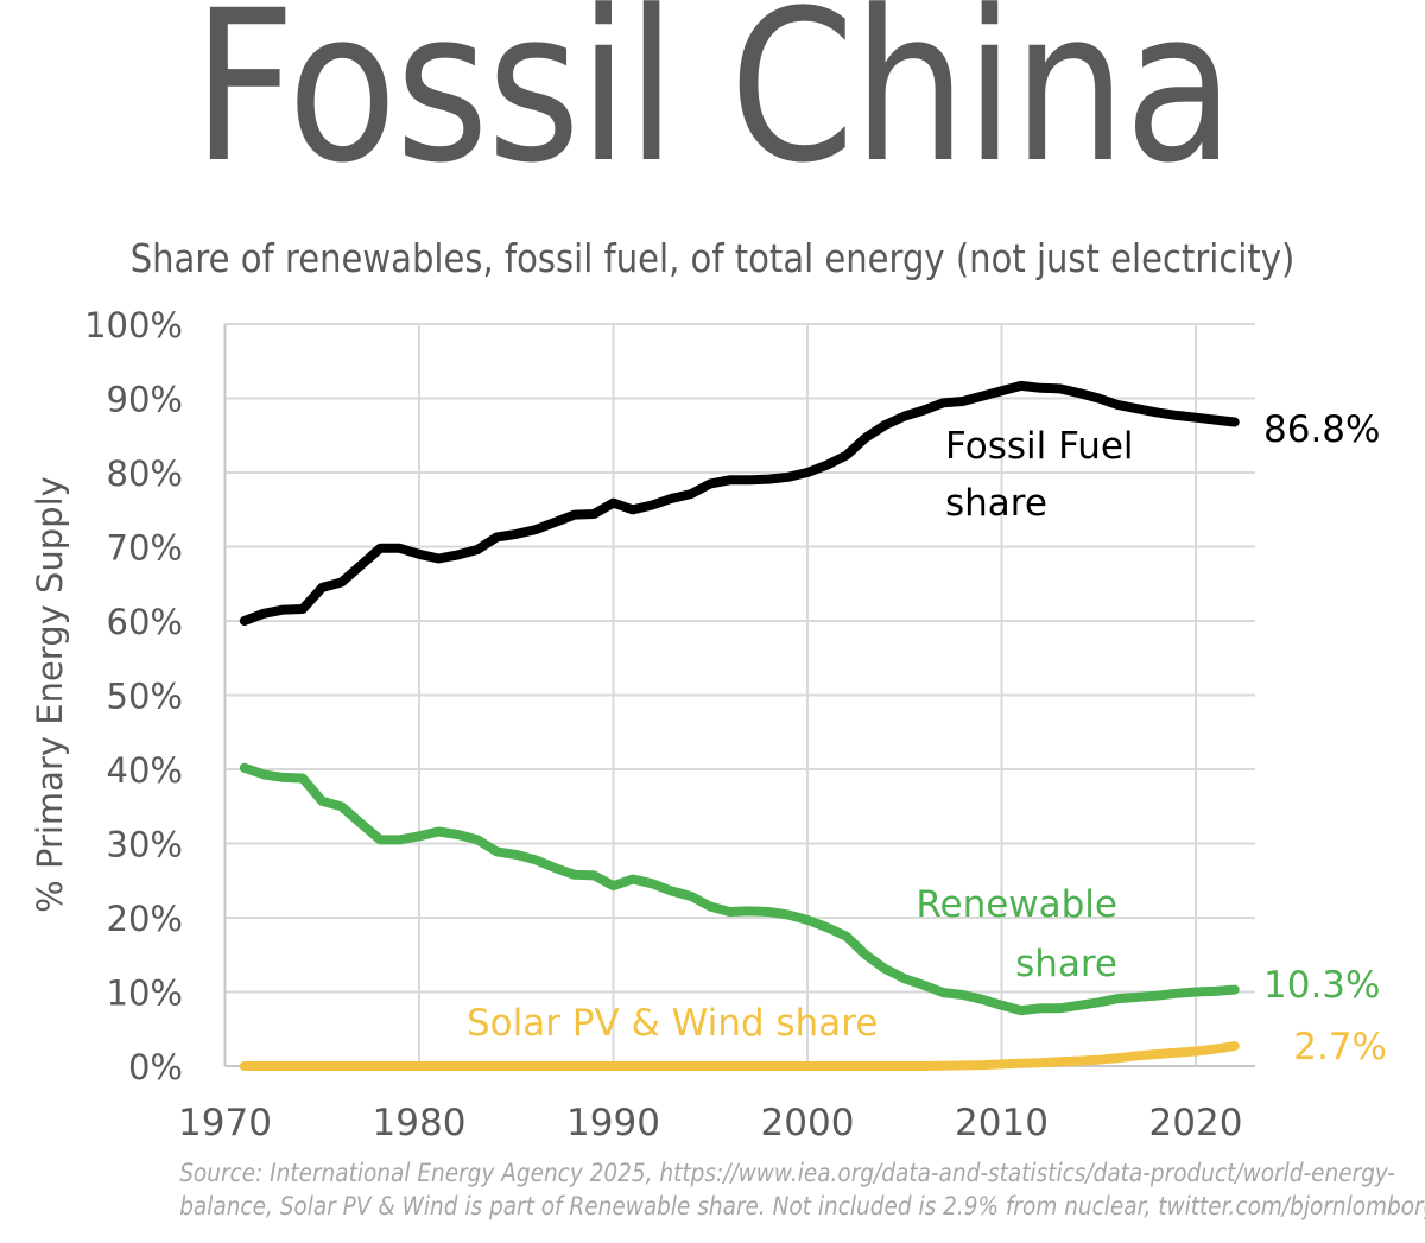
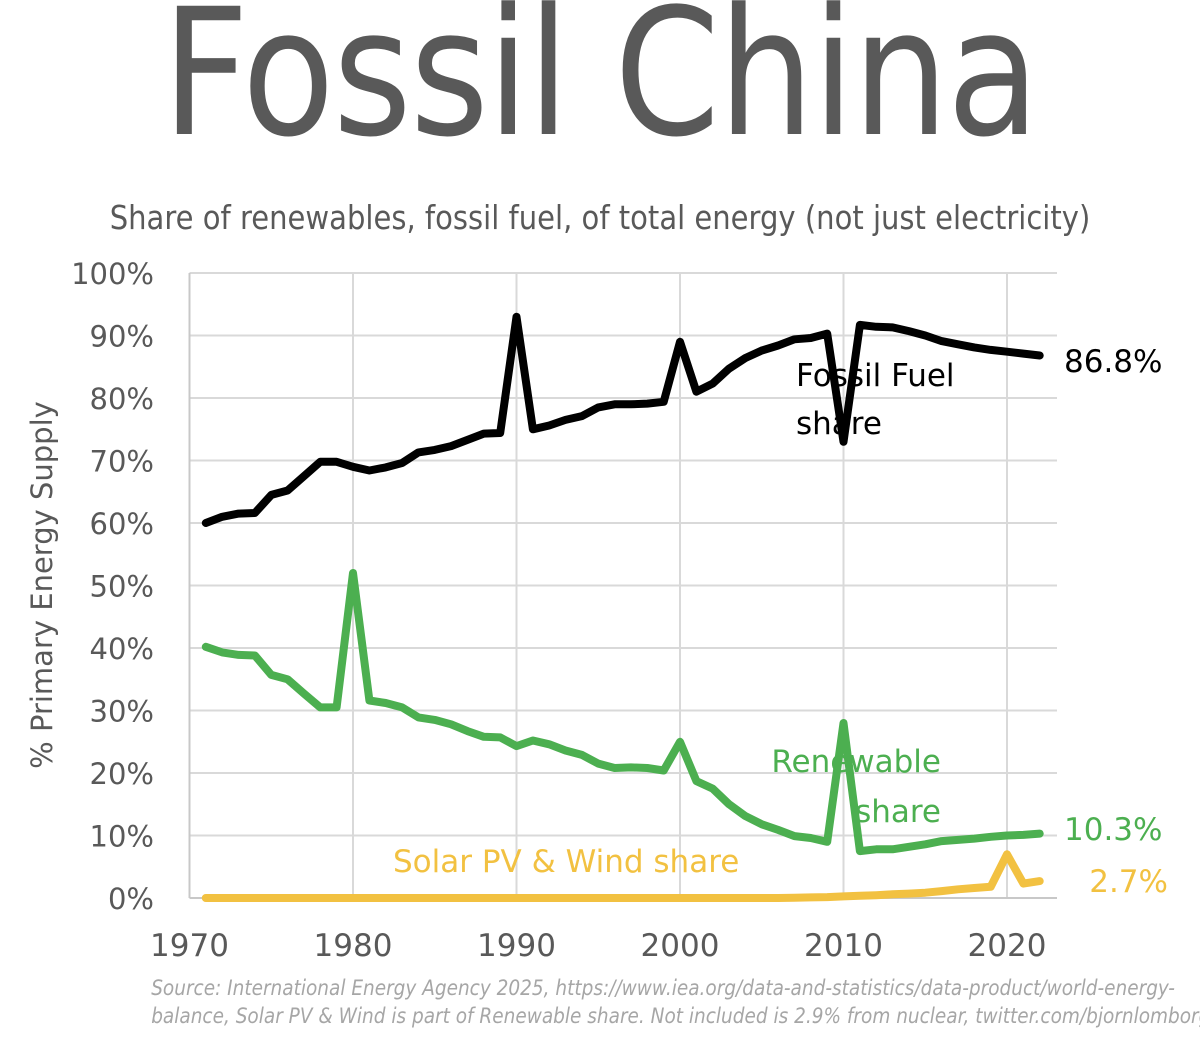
Renewable share/1980: 31% -> 52%
Fossil Fuel share/1990: 76% -> 93%
Fossil Fuel share/2000: 80% -> 89%
Renewable share/2000: 20% -> 25%
Fossil Fuel share/2010: 91% -> 73%
Renewable share/2010: 8% -> 28%
Solar PV & Wind share/2020: 2% -> 7%
